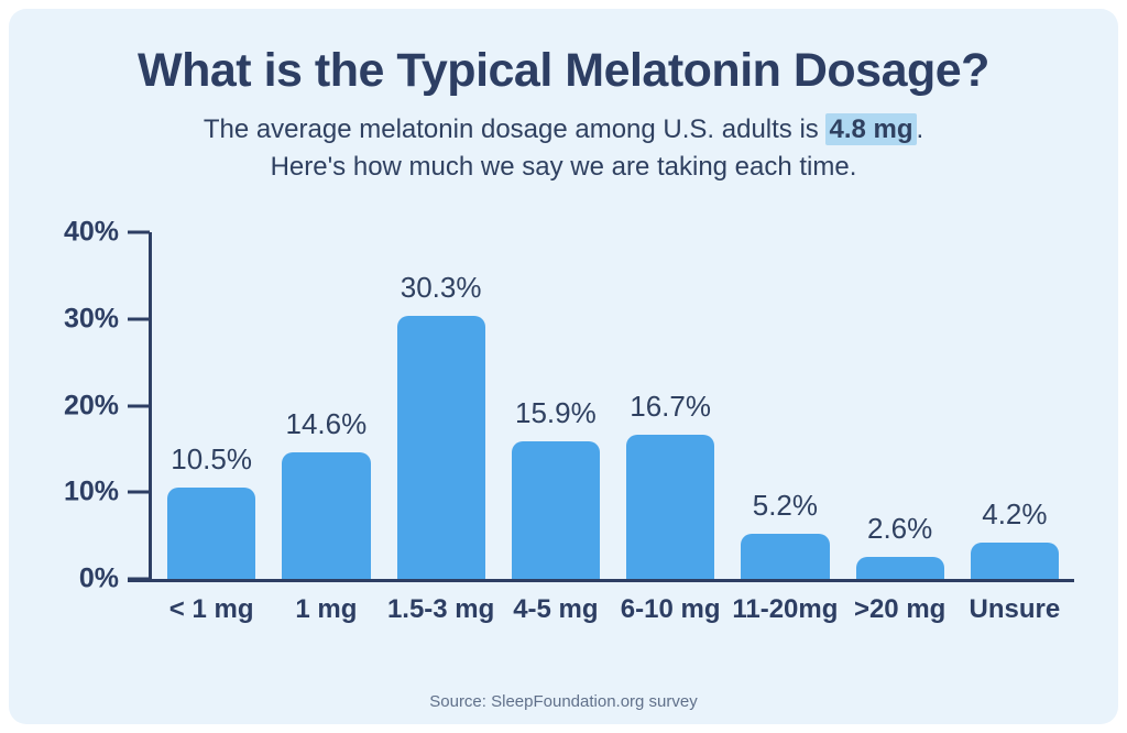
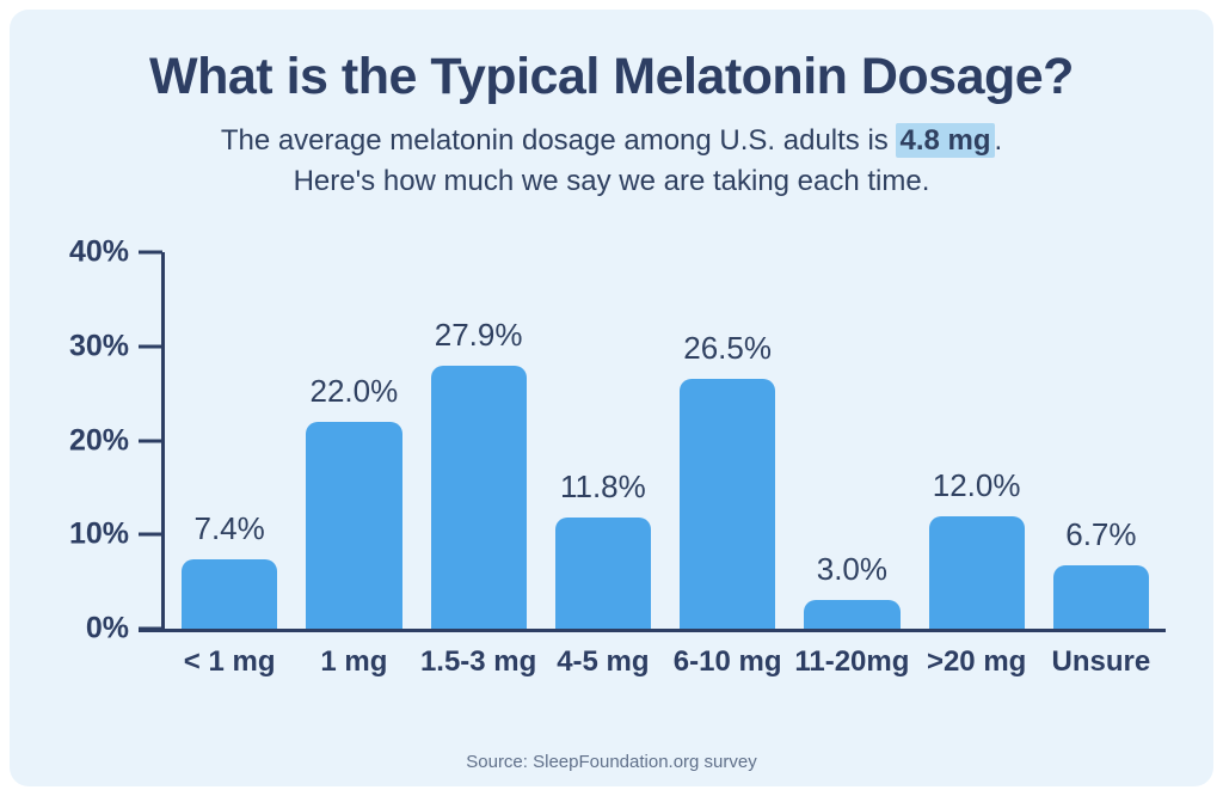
< 1 mg: 10.5% -> 7.4%
1 mg: 14.6% -> 22.0%
1.5-3 mg: 30.3% -> 27.9%
4-5 mg: 15.9% -> 11.8%
6-10 mg: 16.7% -> 26.5%
11-20mg: 5.2% -> 3.0%
>20 mg: 2.6% -> 12.0%
Unsure: 4.2% -> 6.7%
